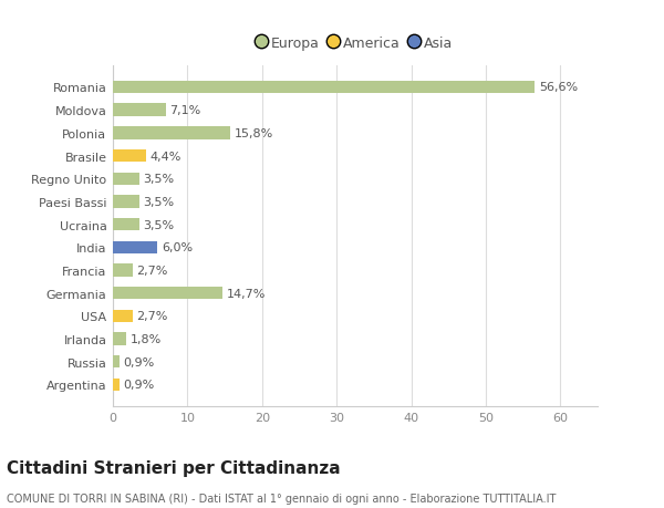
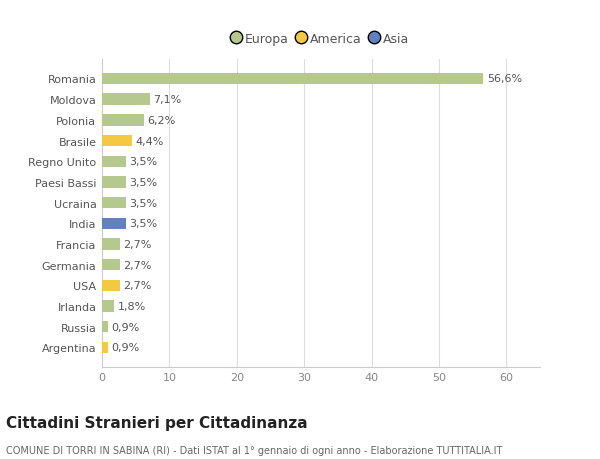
Polonia: 15,8% -> 6,2%
India: 6,0% -> 3,5%
Germania: 14,7% -> 2,7%
